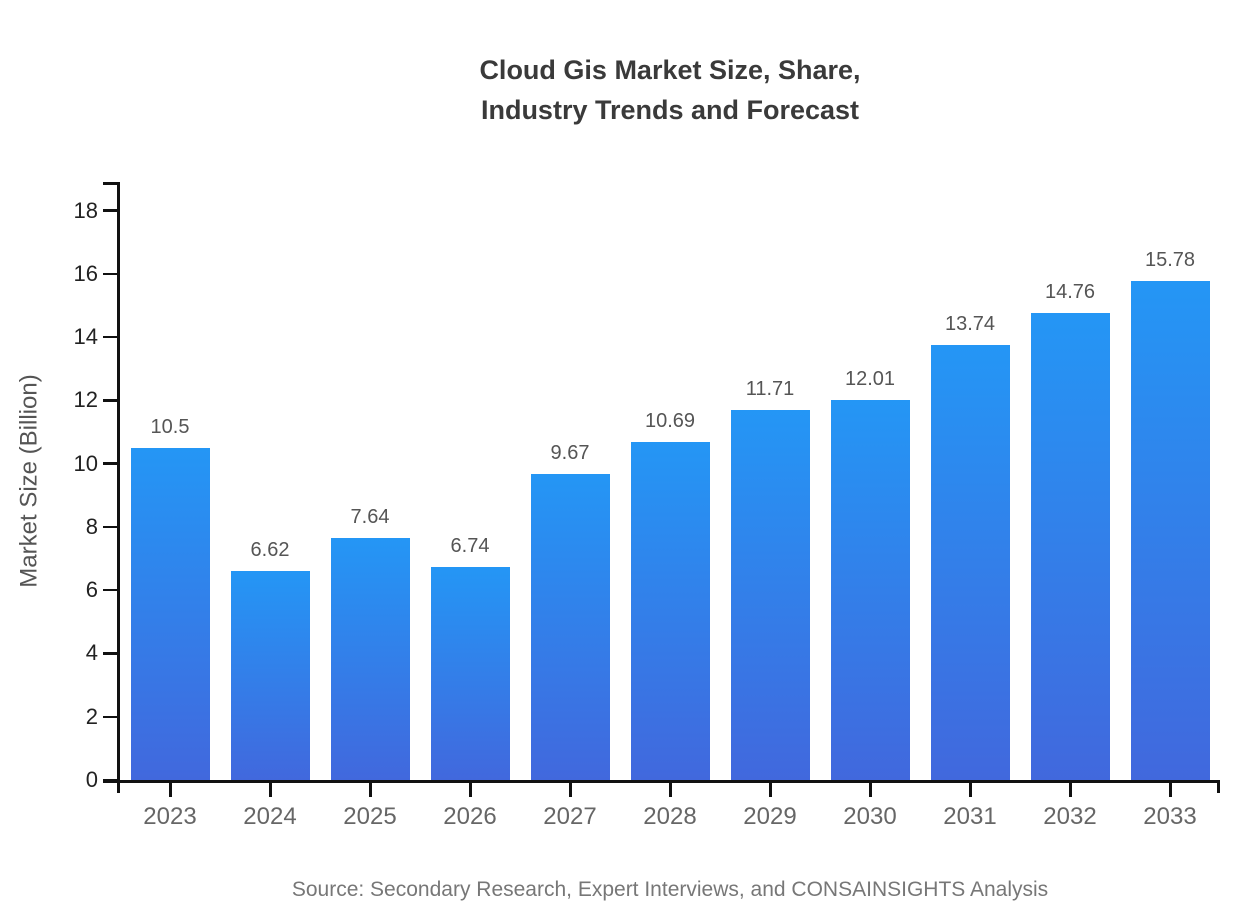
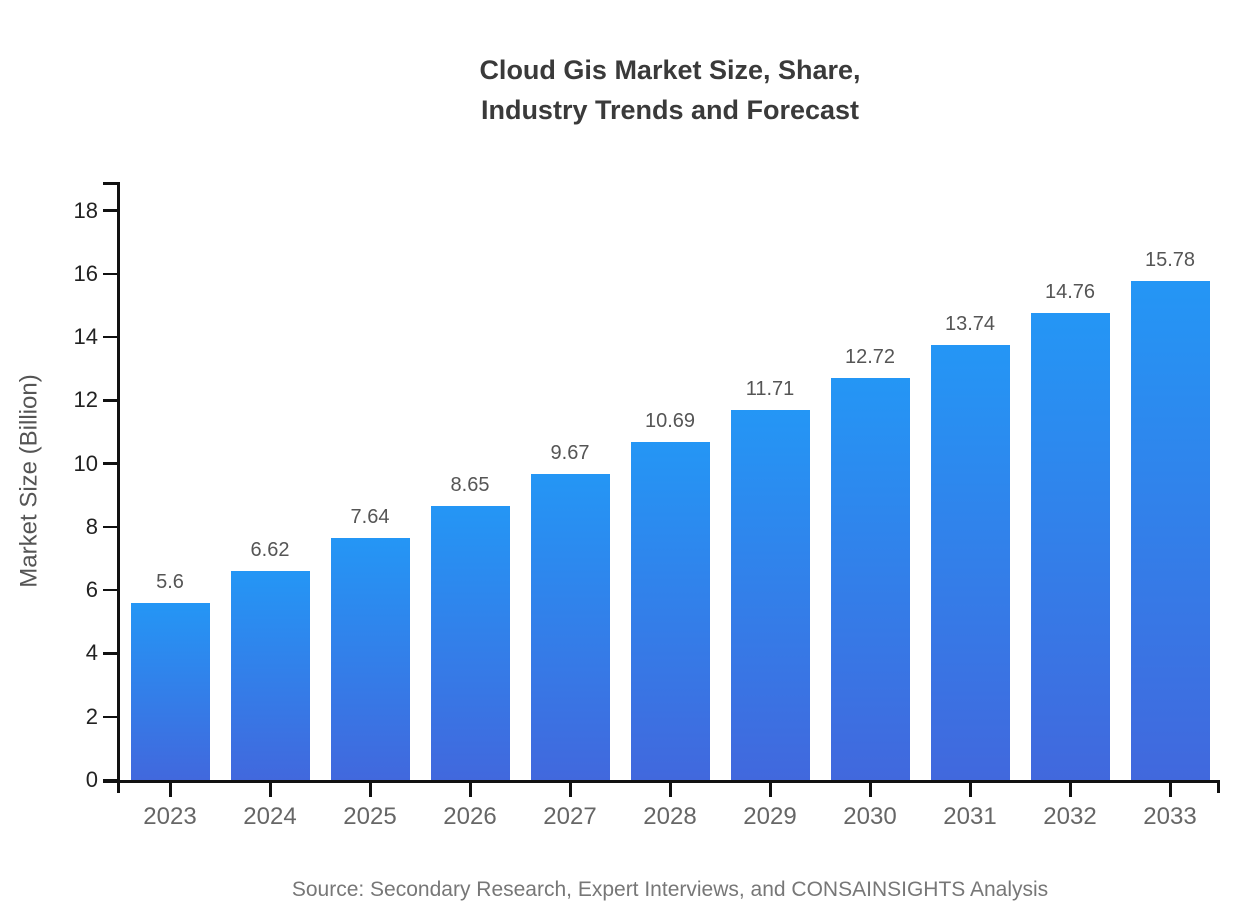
2023: 10.5 -> 5.6
2026: 6.74 -> 8.65
2030: 12.01 -> 12.72
